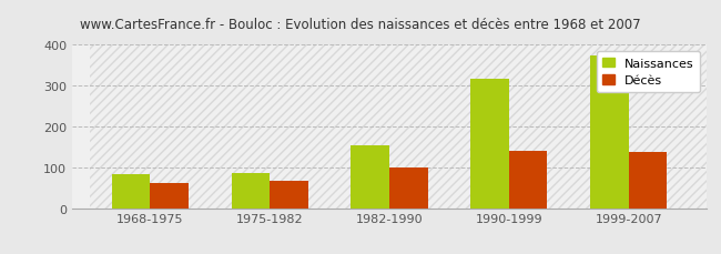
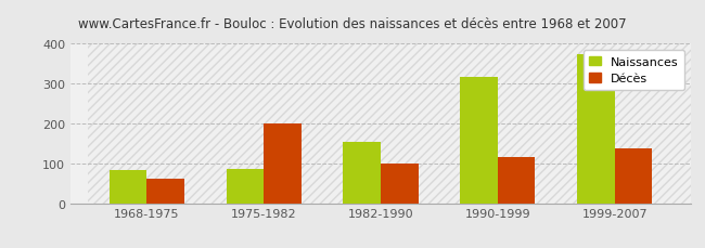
Décès/1975-1982: 68 -> 200
Décès/1990-1999: 140 -> 115
